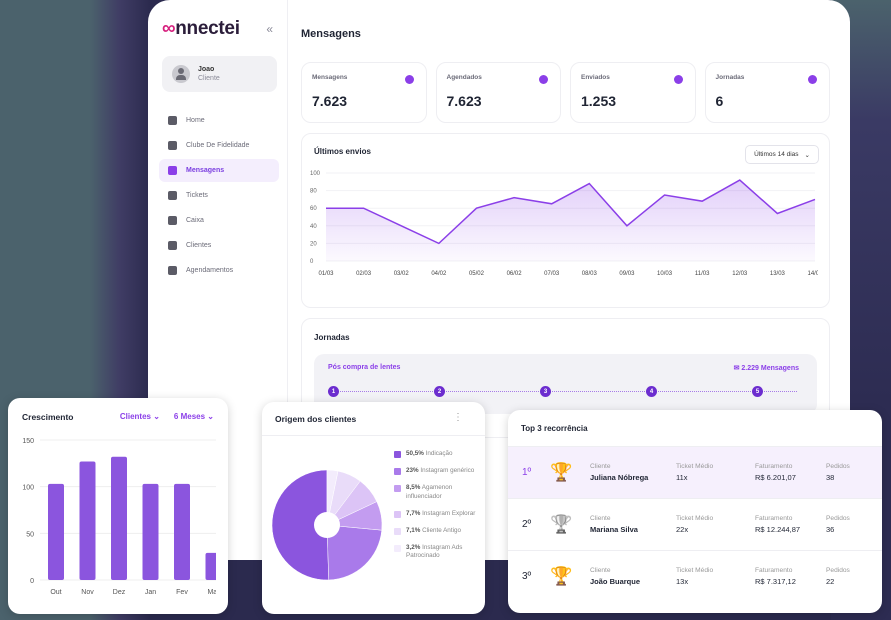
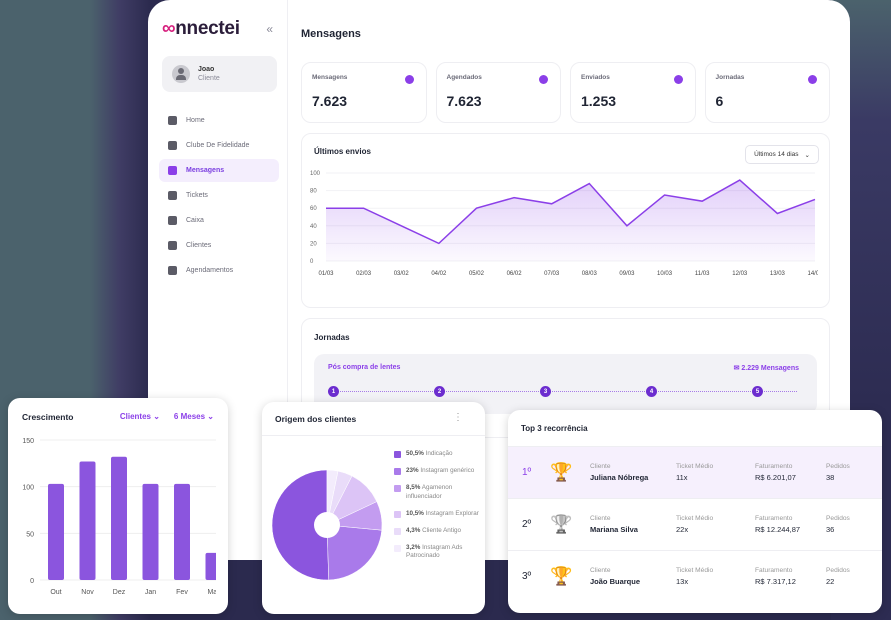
Origem dos clientes/Instagram Explorar: 7,7% -> 10,5%
Origem dos clientes/Cliente Antigo: 7,1% -> 4,3%
